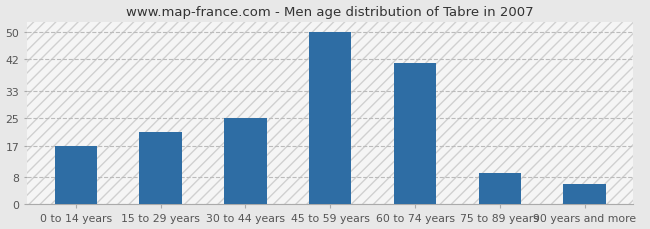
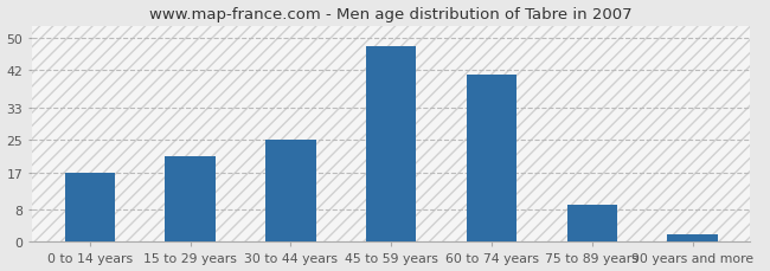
45 to 59 years: 50 -> 48
90 years and more: 6 -> 2
